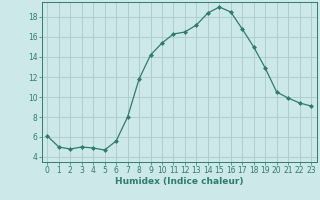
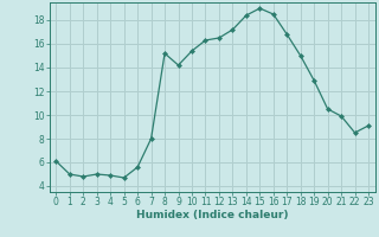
8: 11.8 -> 15.2
22: 9.4 -> 8.5
